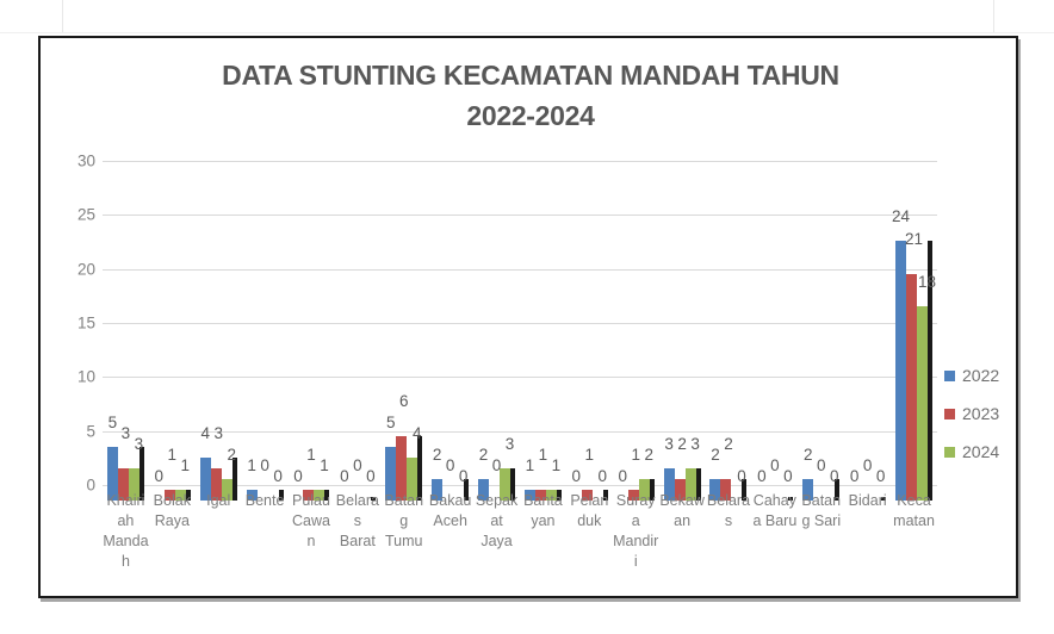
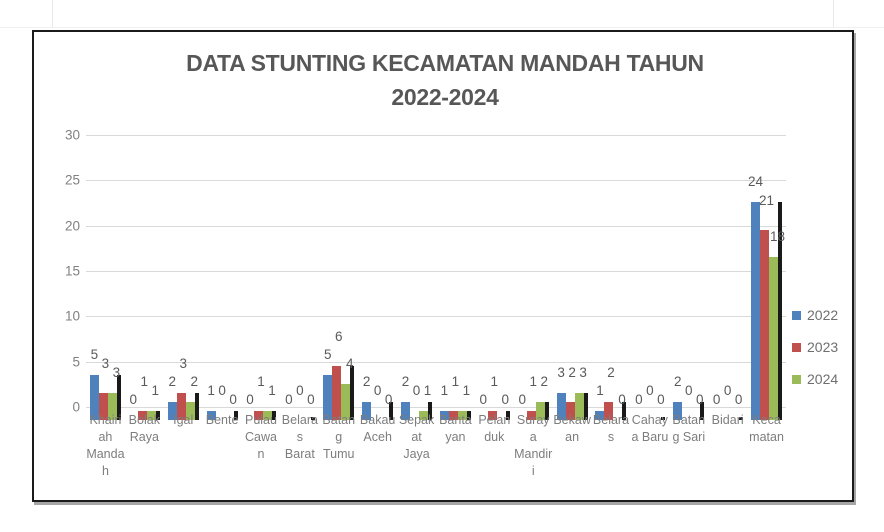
2022/Igal: 4 -> 2
2024/Sepakat Jaya: 3 -> 1
2022/Belaras: 2 -> 1
